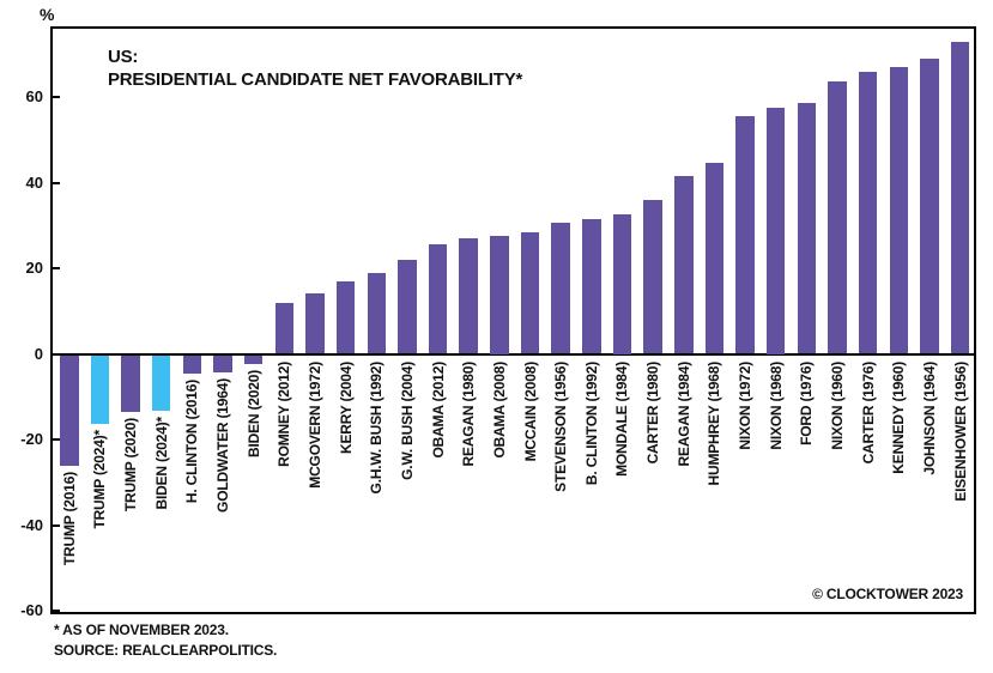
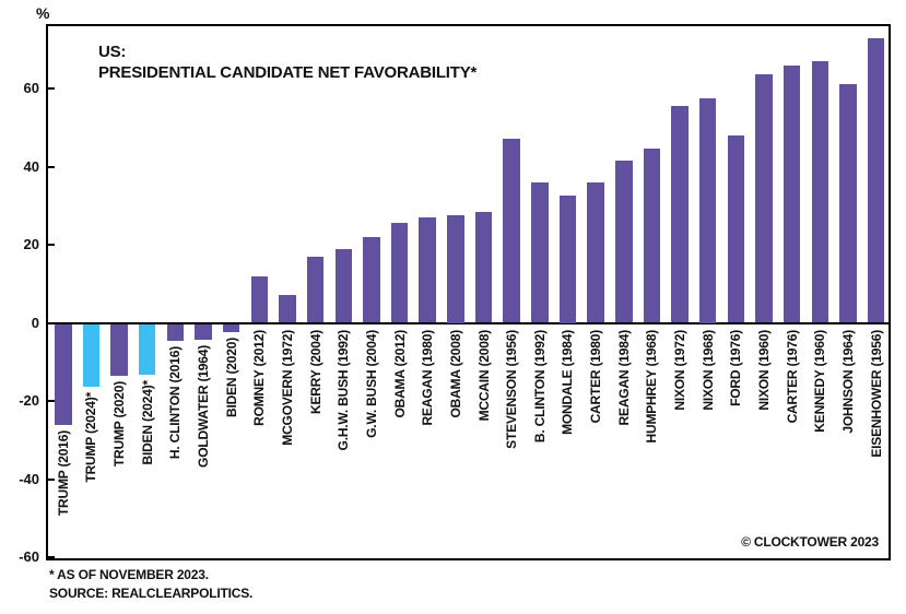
MCGOVERN (1972): 14 -> 7
STEVENSON (1956): 30 -> 47
B. CLINTON (1992): 32 -> 36
FORD (1976): 58 -> 48
JOHNSON (1964): 69 -> 61
